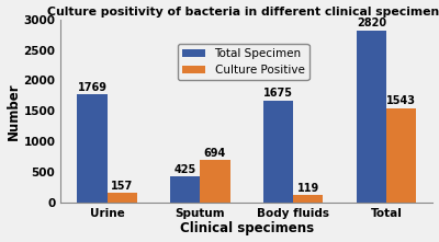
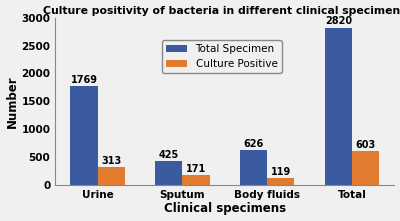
Culture Positive/Urine: 157 -> 313
Culture Positive/Sputum: 694 -> 171
Total Specimen/Body fluids: 1675 -> 626
Culture Positive/Total: 1543 -> 603
